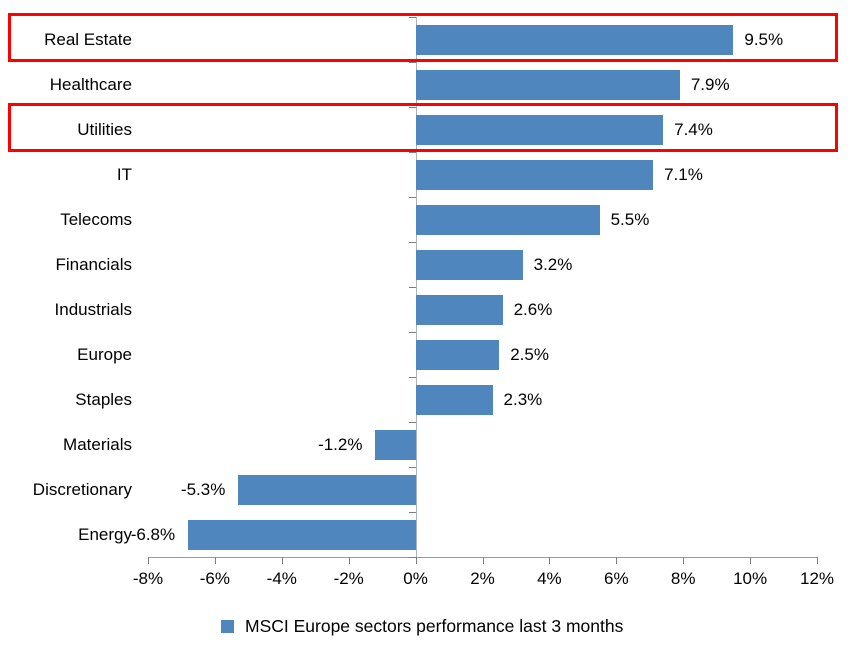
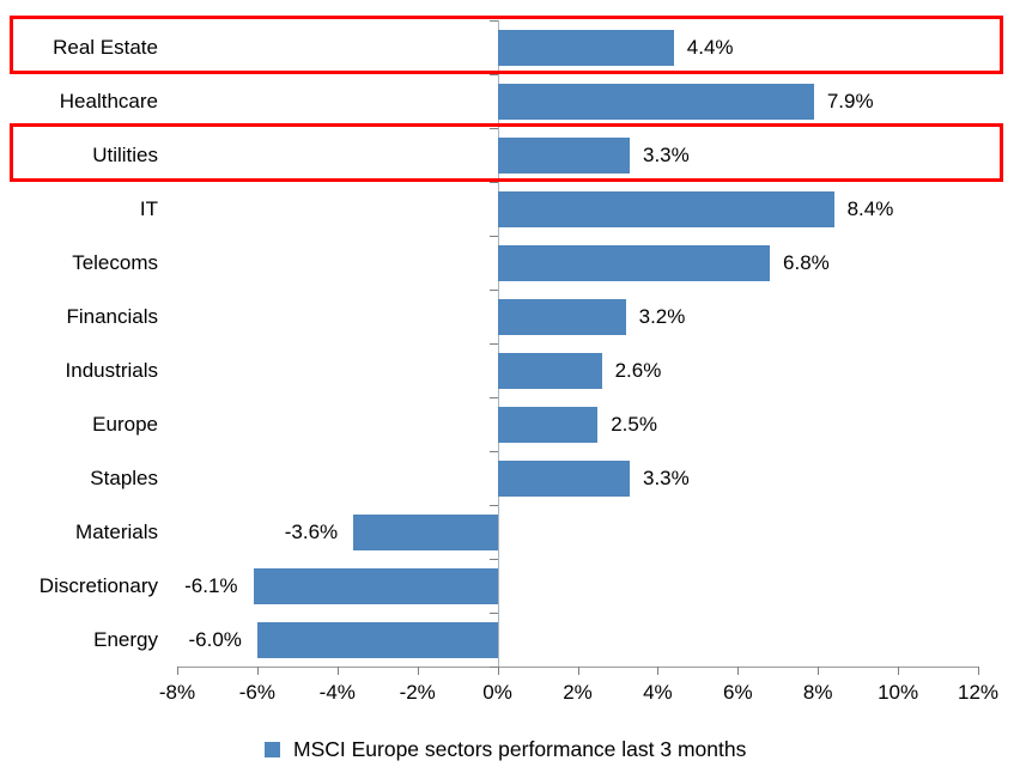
Real Estate: 9.5% -> 4.4%
Utilities: 7.4% -> 3.3%
IT: 7.1% -> 8.4%
Telecoms: 5.5% -> 6.8%
Staples: 2.3% -> 3.3%
Materials: -1.2% -> -3.6%
Discretionary: -5.3% -> -6.1%
Energy: -6.8% -> -6.0%
